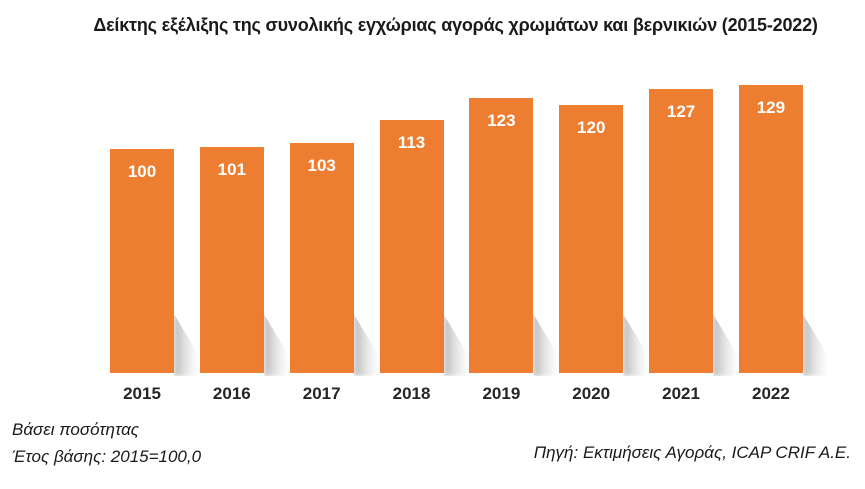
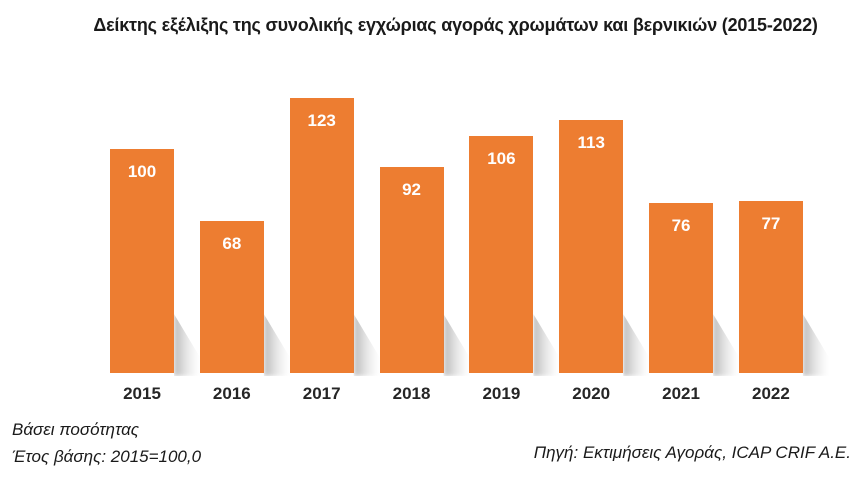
2016: 101 -> 68
2017: 103 -> 123
2018: 113 -> 92
2019: 123 -> 106
2020: 120 -> 113
2021: 127 -> 76
2022: 129 -> 77
